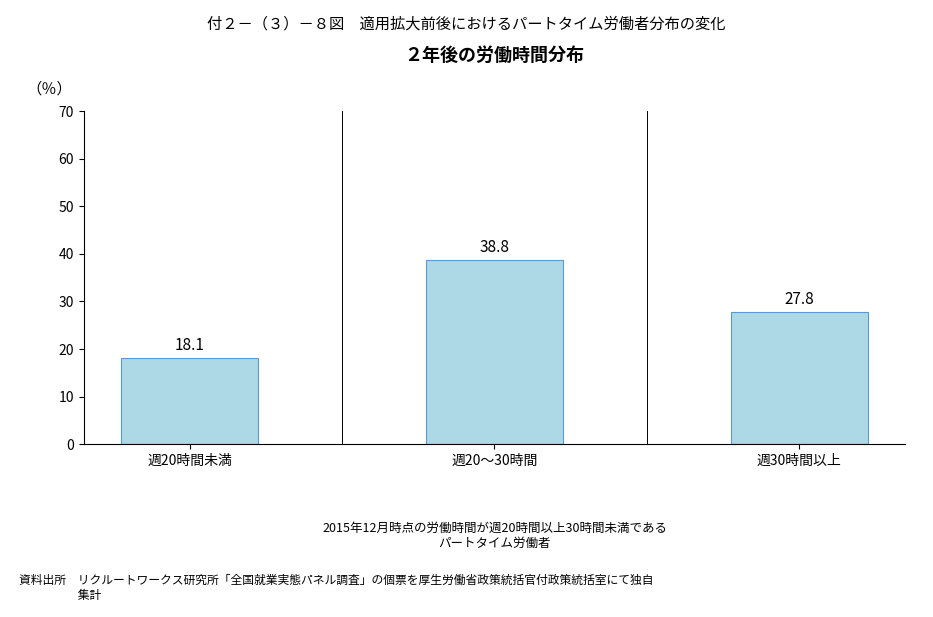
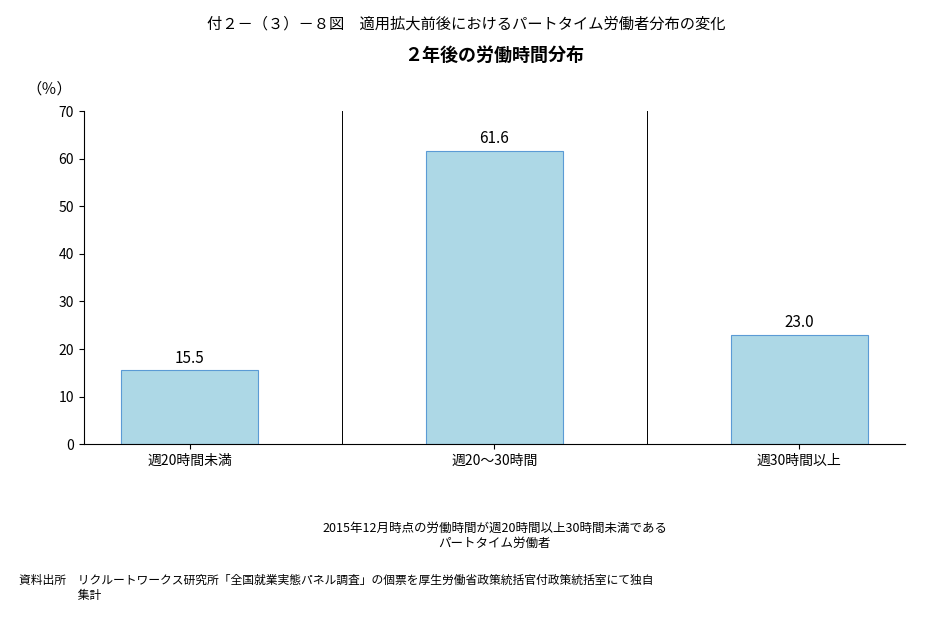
週20時間未満: 18.1 -> 15.5
週20～30時間: 38.8 -> 61.6
週30時間以上: 27.8 -> 23.0
